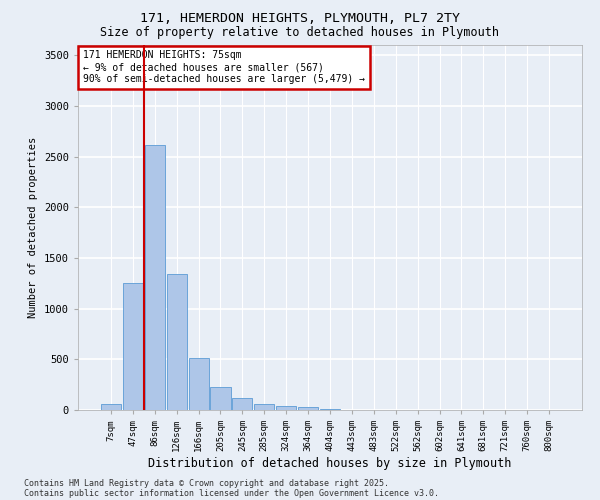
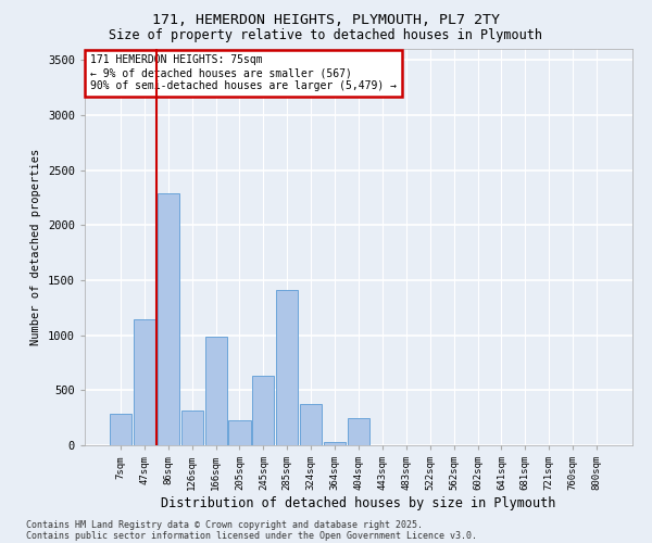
7sqm: 60 -> 290
47sqm: 1250 -> 1140
86sqm: 2610 -> 2290
126sqm: 1340 -> 320
166sqm: 510 -> 990
245sqm: 120 -> 630
285sqm: 60 -> 1410
324sqm: 40 -> 370
404sqm: 0 -> 250
